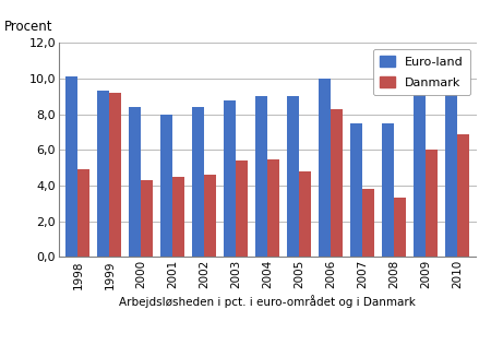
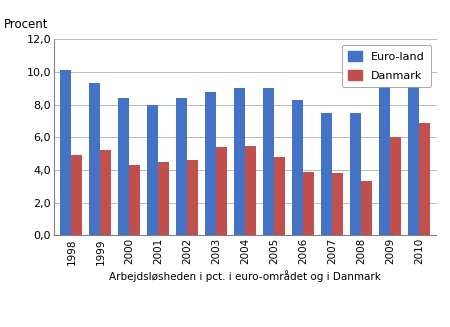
Danmark/1999: 9,2 -> 5,2
Euro-land/2006: 10,0 -> 8,3
Danmark/2006: 8,3 -> 3,9
